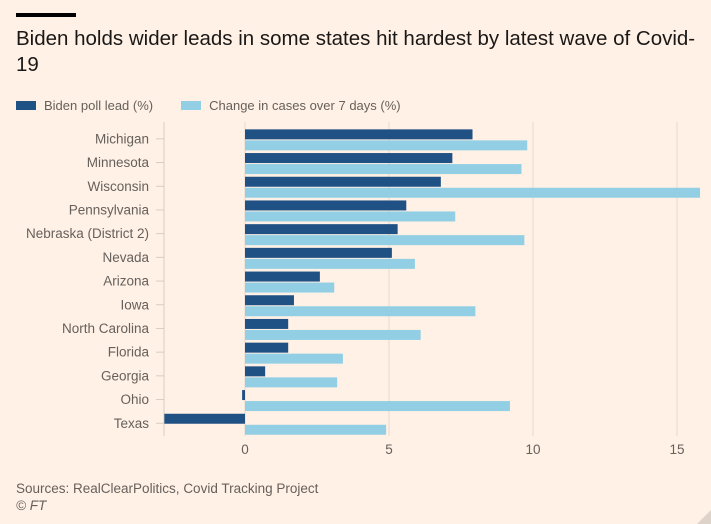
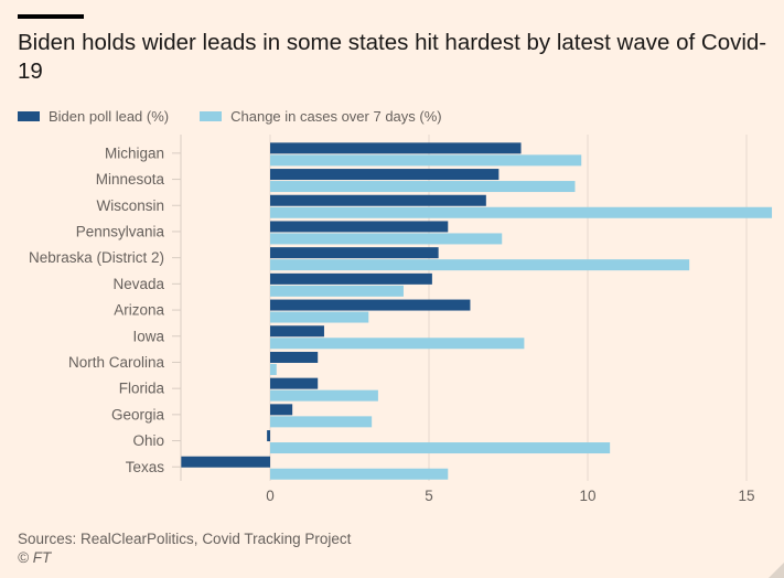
Change in cases over 7 days (%)/Nebraska (District 2): 9.7 -> 13.2
Change in cases over 7 days (%)/Nevada: 5.9 -> 4.2
Biden poll lead (%)/Arizona: 2.6 -> 6.3
Change in cases over 7 days (%)/North Carolina: 6.1 -> 0.2
Change in cases over 7 days (%)/Ohio: 9.2 -> 10.7
Change in cases over 7 days (%)/Texas: 4.9 -> 5.6
